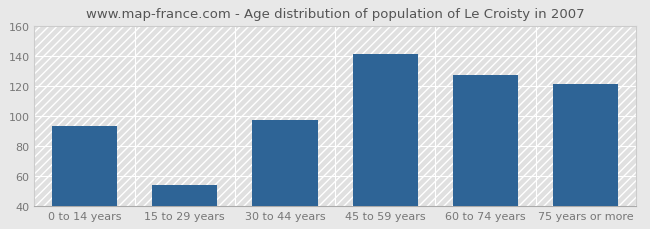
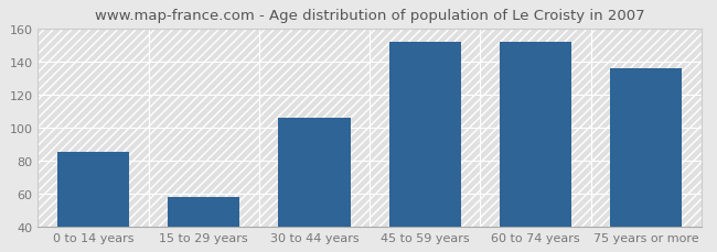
0 to 14 years: 93 -> 85
15 to 29 years: 54 -> 58
30 to 44 years: 97 -> 106
45 to 59 years: 141 -> 152
60 to 74 years: 127 -> 152
75 years or more: 121 -> 136
